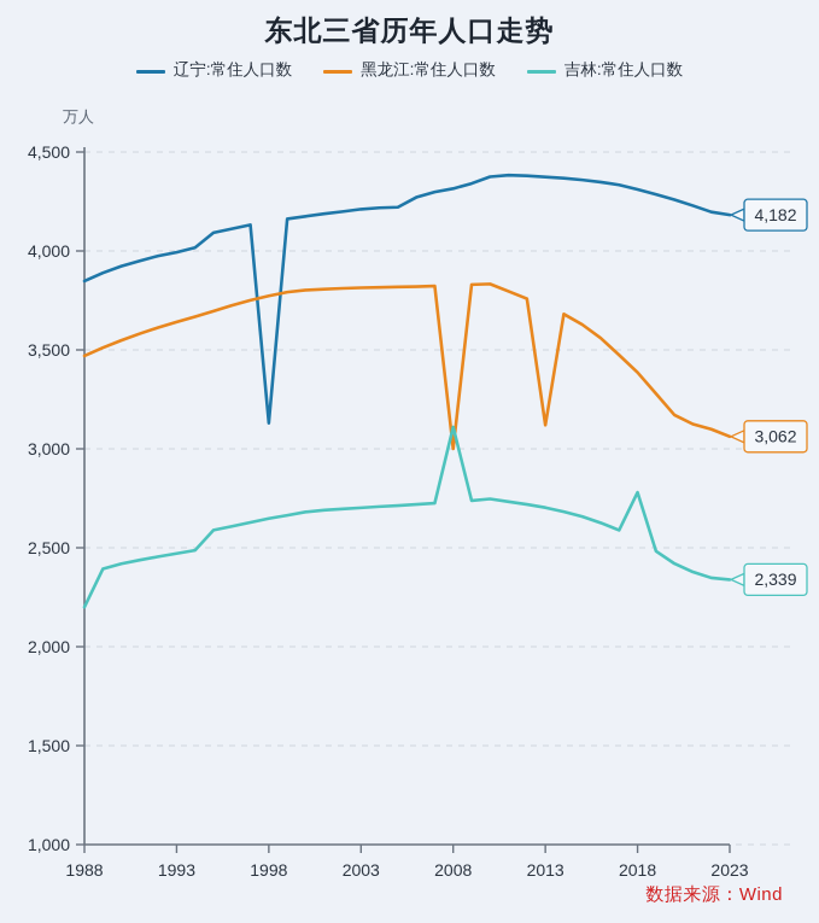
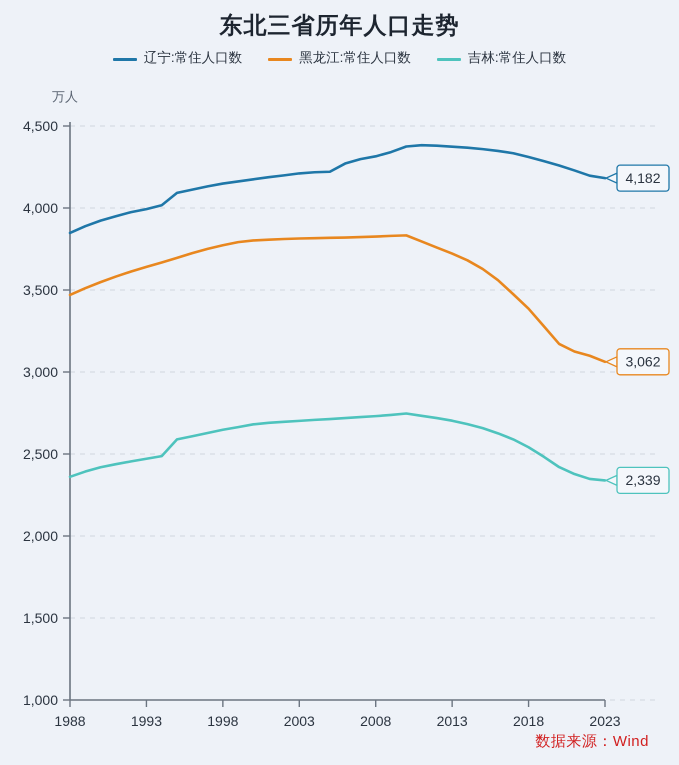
吉林:常住人口数/1988: 2200 -> 2360
辽宁:常住人口数/1998: 3130 -> 4150
黑龙江:常住人口数/2008: 3000 -> 3830
吉林:常住人口数/2008: 3110 -> 2730
黑龙江:常住人口数/2013: 3120 -> 3720
吉林:常住人口数/2018: 2780 -> 2540
